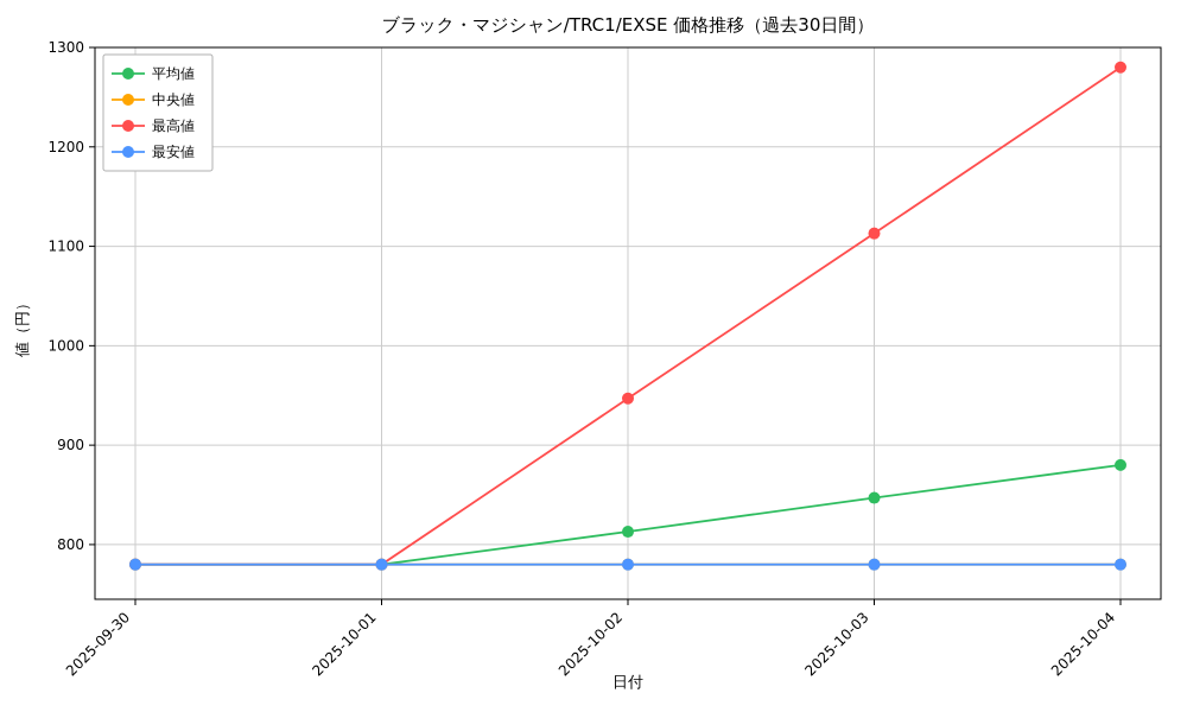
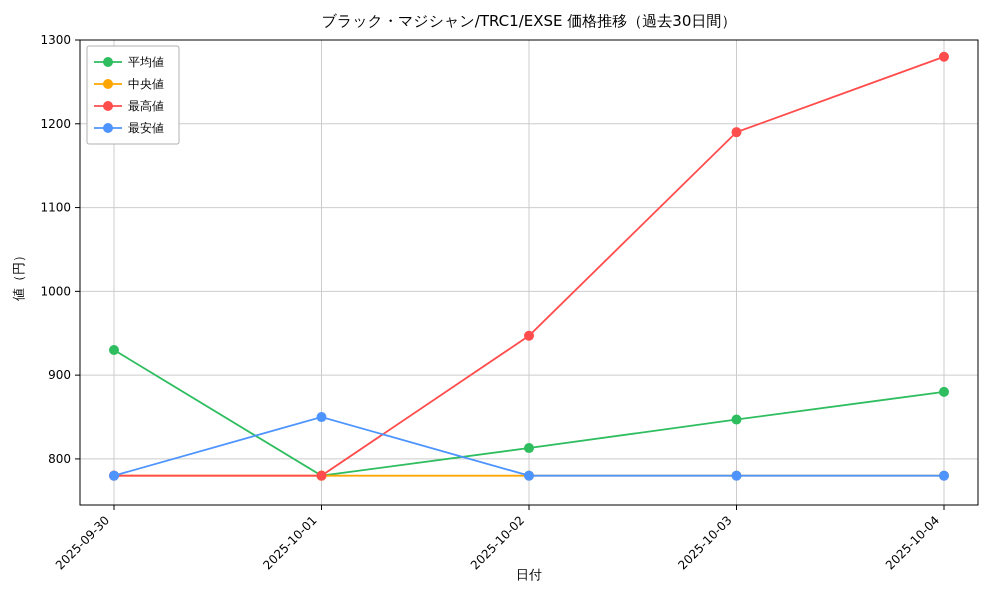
平均値/2025-09-30: 780 -> 930
最安値/2025-10-01: 780 -> 850
最高値/2025-10-03: 1110 -> 1190
